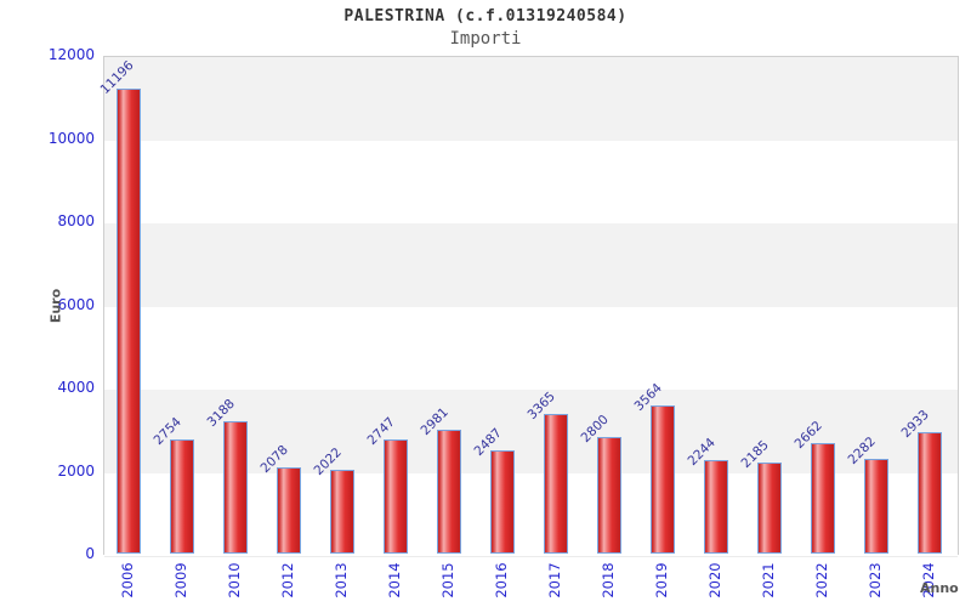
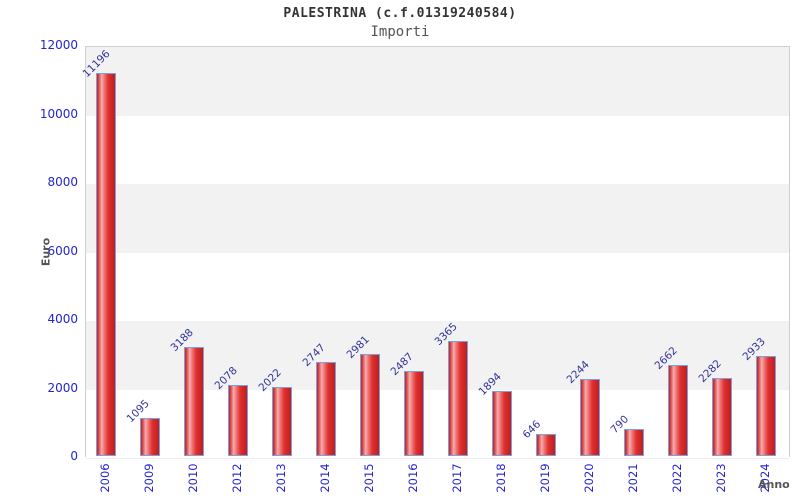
2009: 2754 -> 1095
2018: 2800 -> 1894
2019: 3564 -> 646
2021: 2185 -> 790
